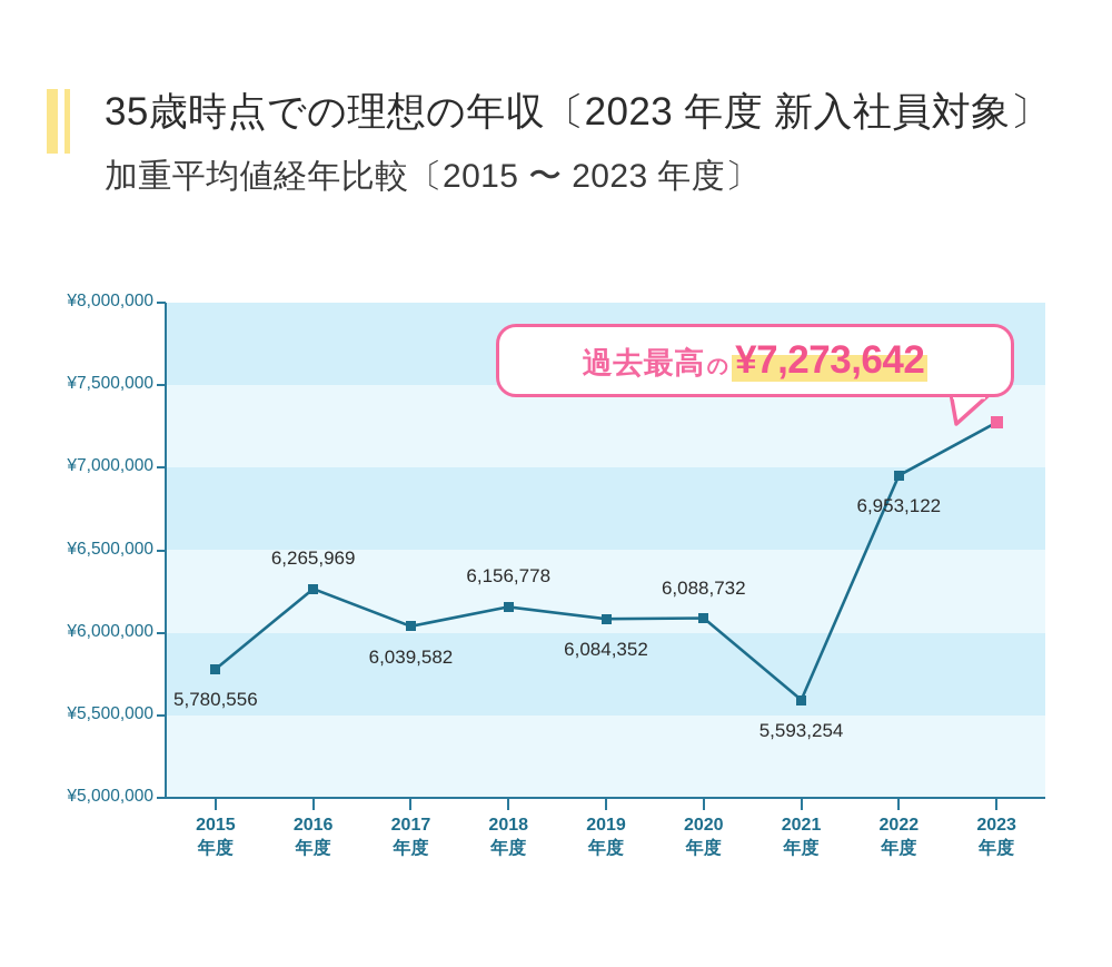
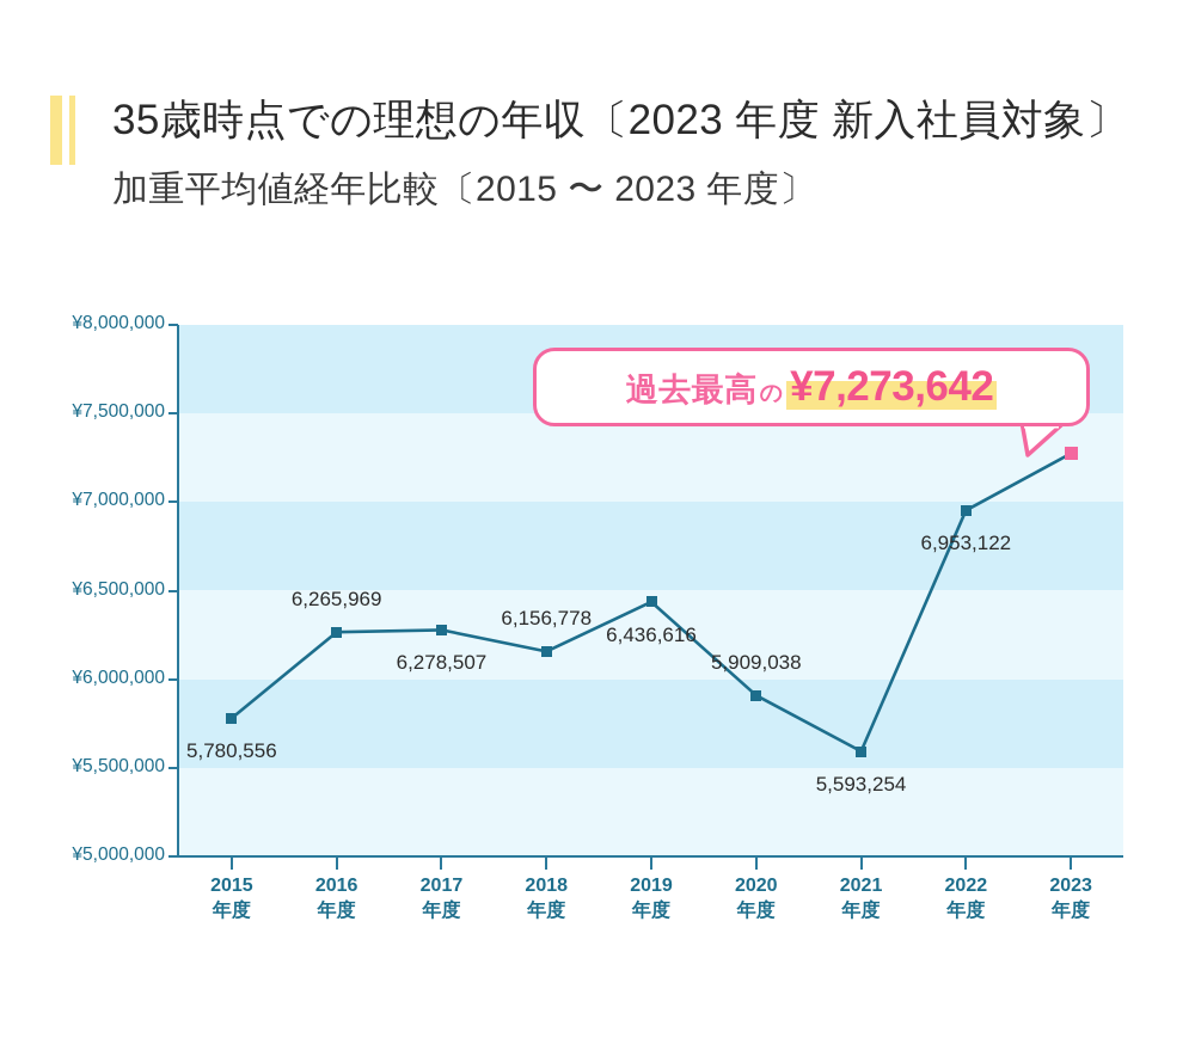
2017年度: 6,039,582 -> 6,278,507
2019年度: 6,084,352 -> 6,436,616
2020年度: 6,088,732 -> 5,909,038
